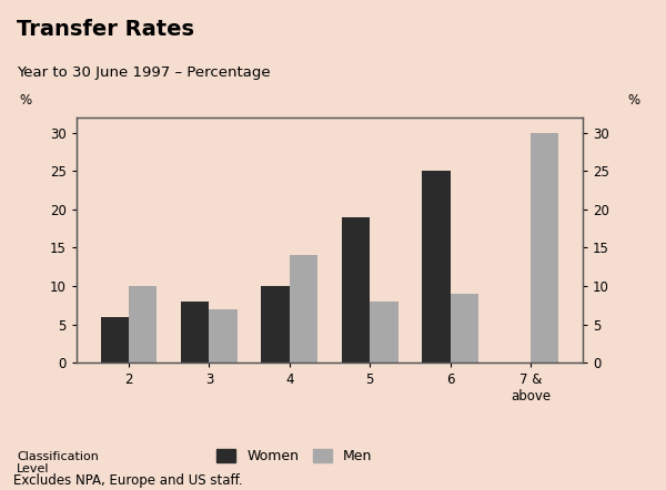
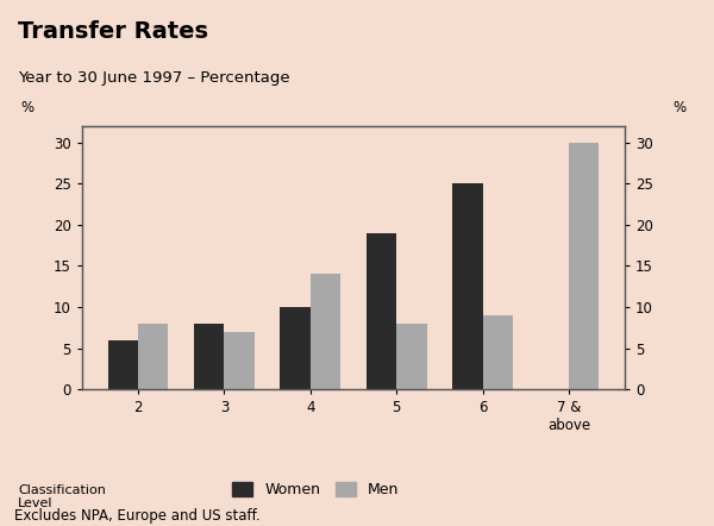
Men/2: 10 -> 8
